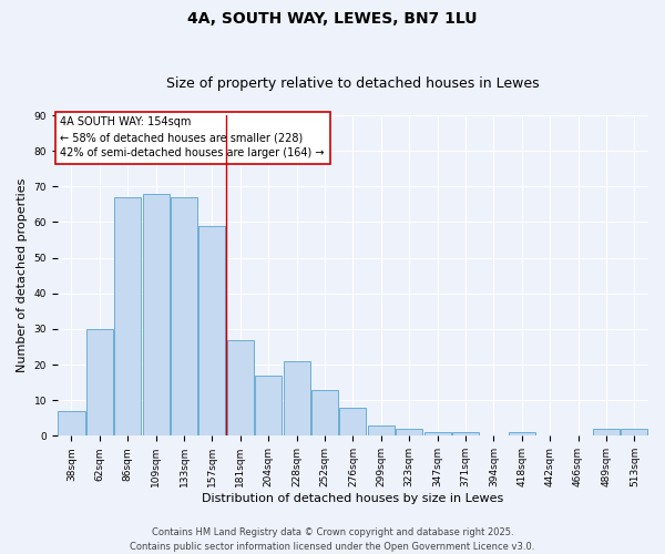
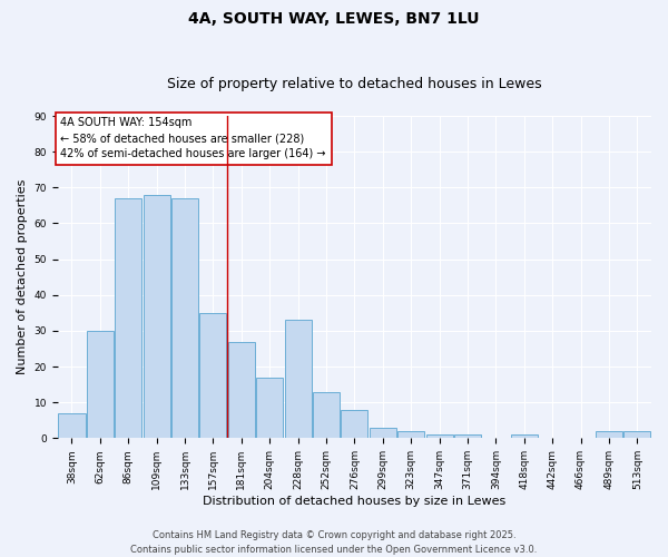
157sqm: 59 -> 35
228sqm: 21 -> 33
